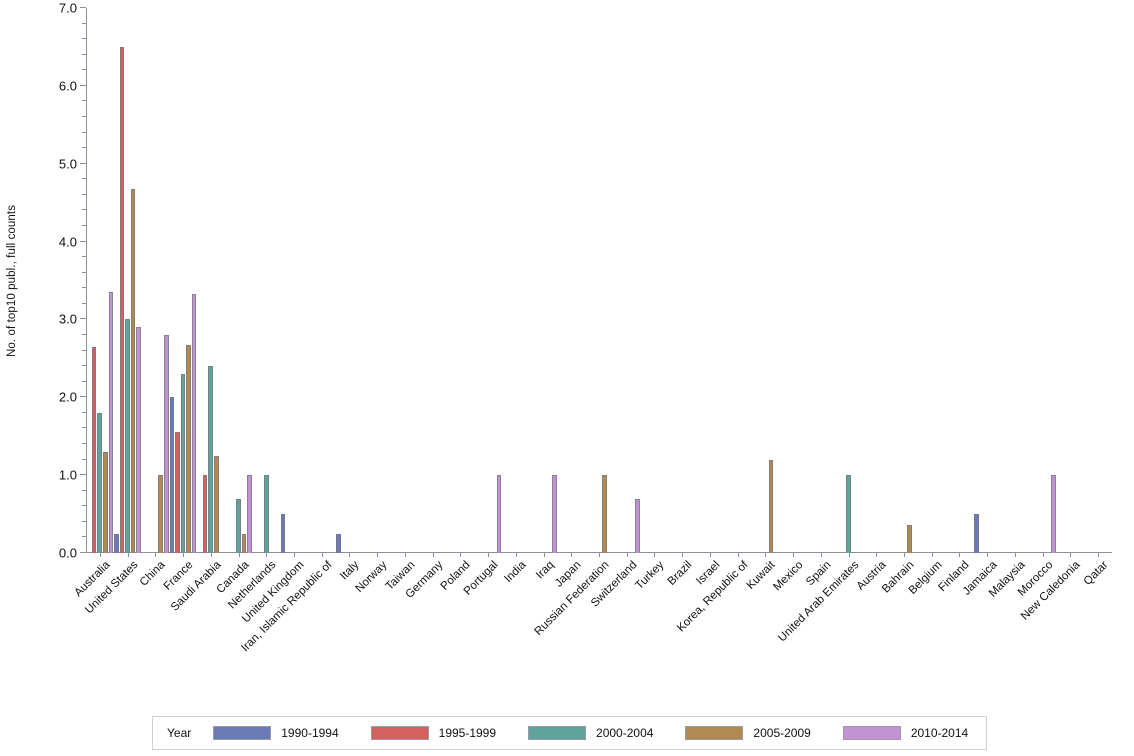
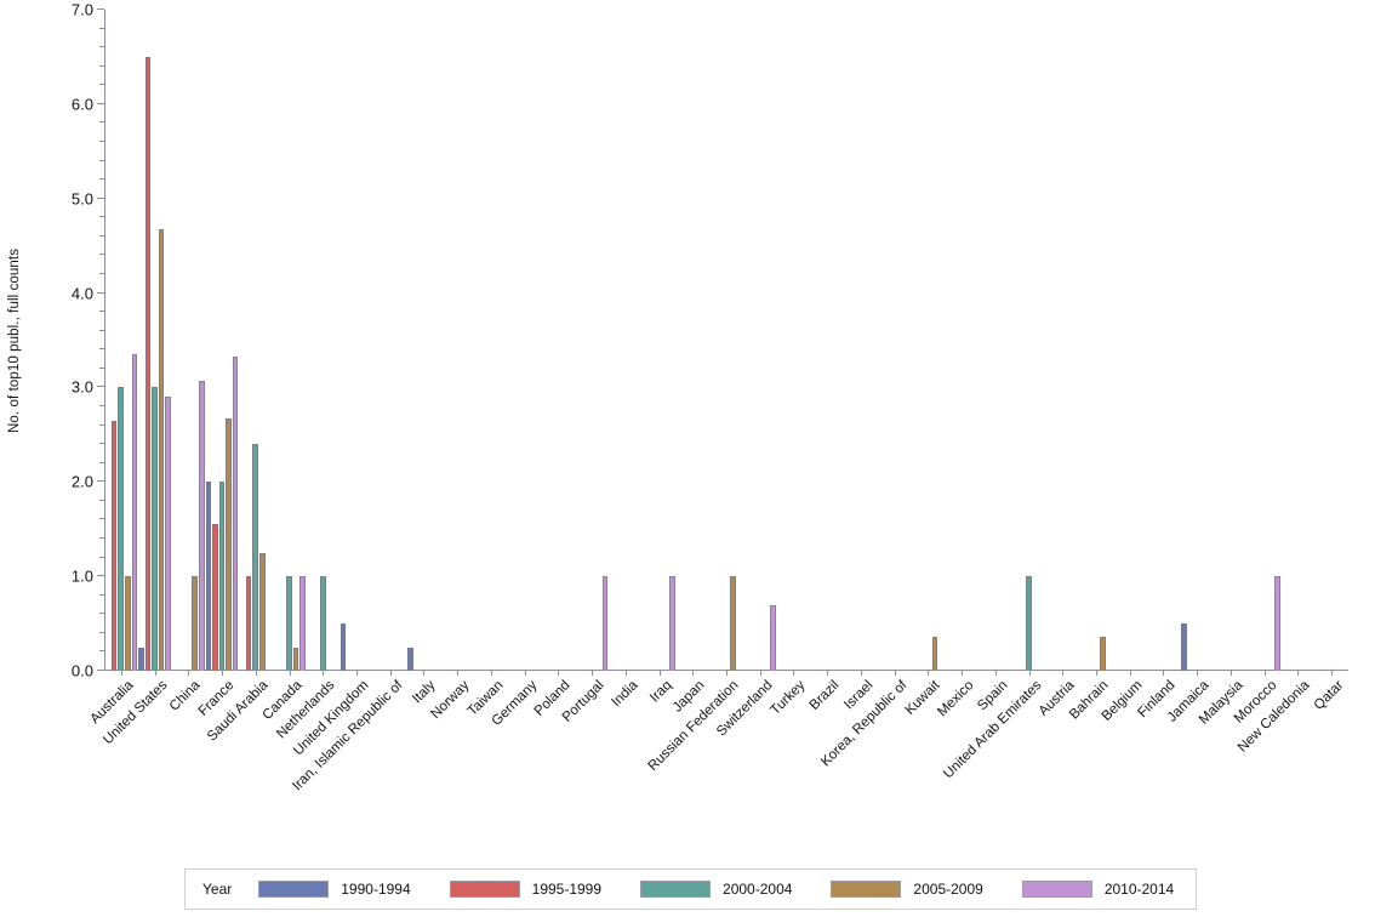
2000-2004/Australia: 1.8 -> 3.0
2005-2009/Australia: 1.3 -> 1.0
2010-2014/China: 2.8 -> 3.1
2000-2004/France: 2.3 -> 2.0
2000-2004/Canada: 0.7 -> 1.0
2005-2009/Kuwait: 1.2 -> 0.4
